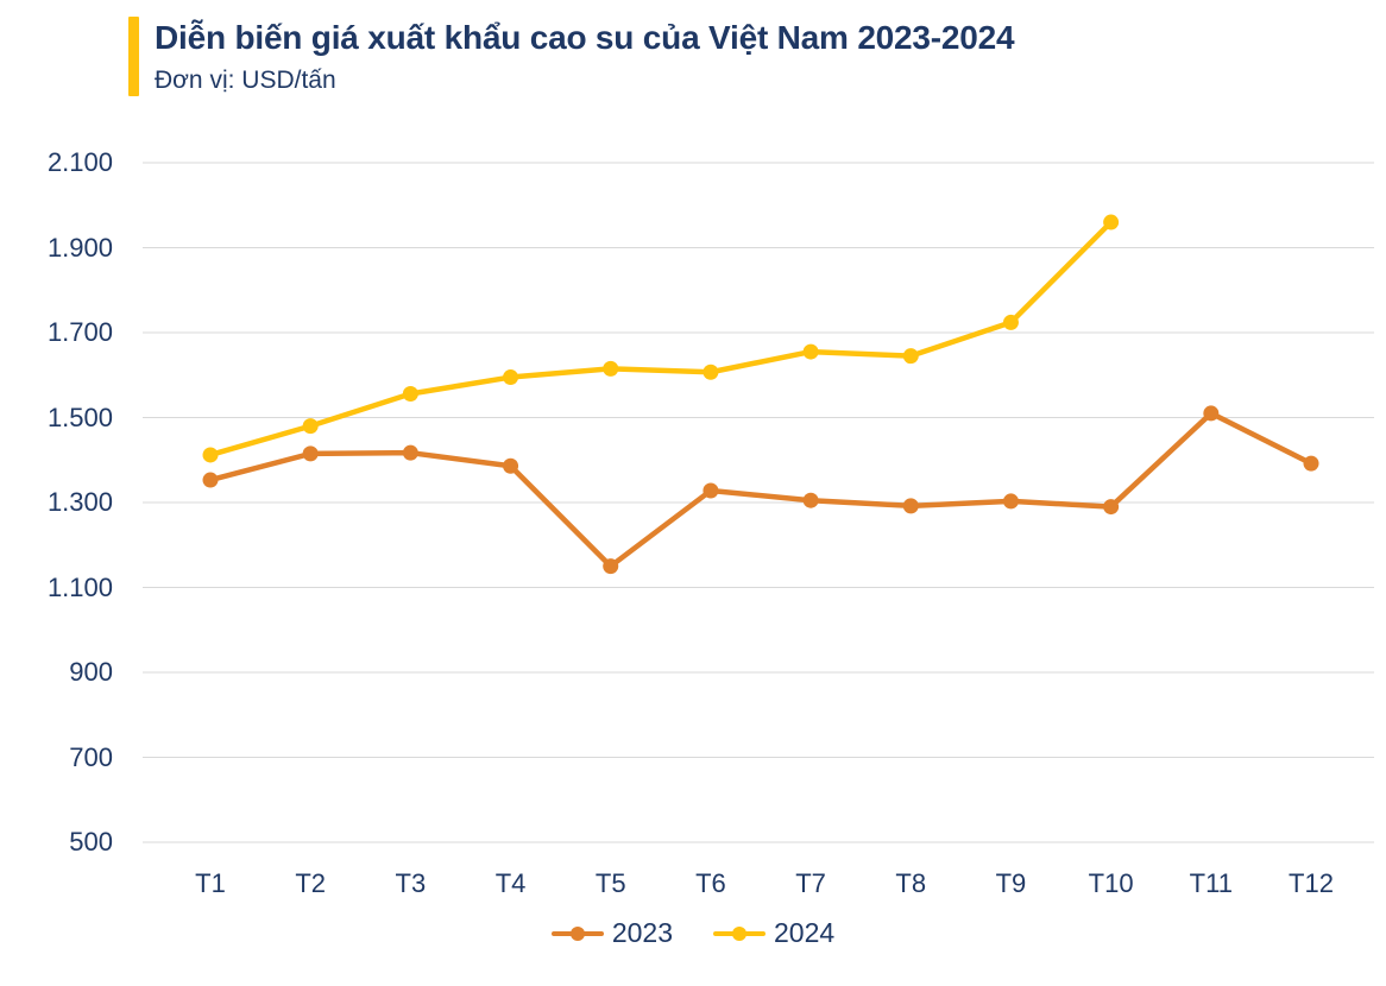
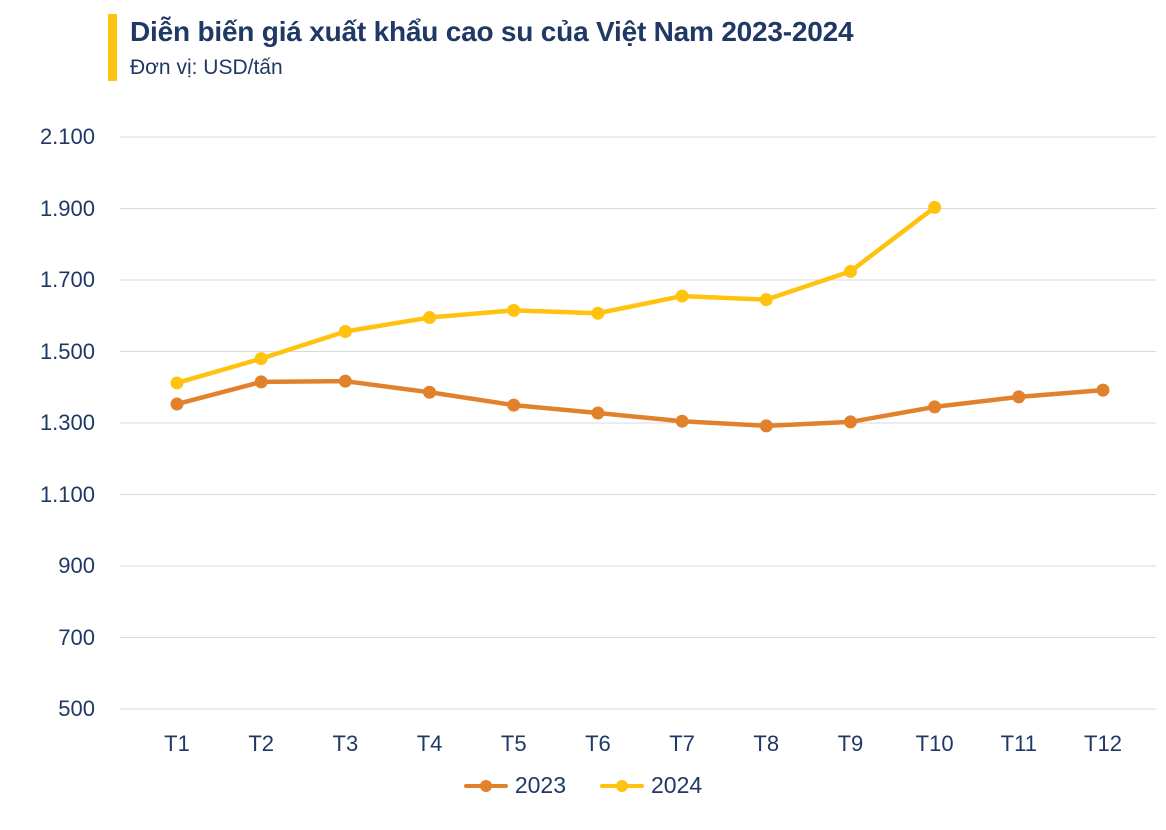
2023/T5: 1150 -> 1350
2023/T10: 1290 -> 1340
2024/T10: 1960 -> 1900
2023/T11: 1510 -> 1370
